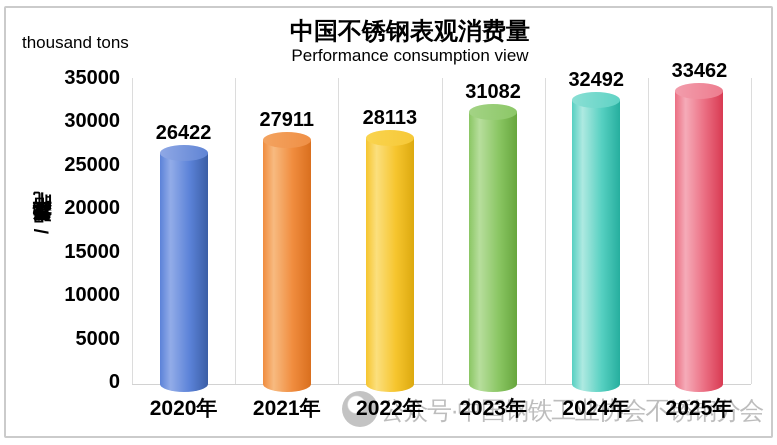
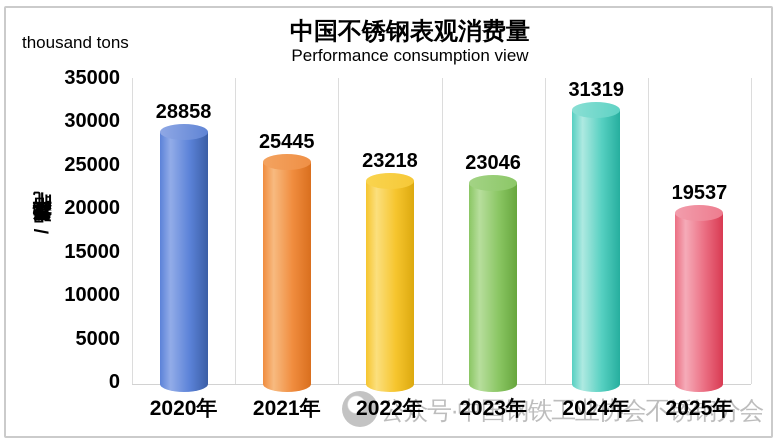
2020年: 26422 -> 28858
2021年: 27911 -> 25445
2022年: 28113 -> 23218
2023年: 31082 -> 23046
2024年: 32492 -> 31319
2025年: 33462 -> 19537
